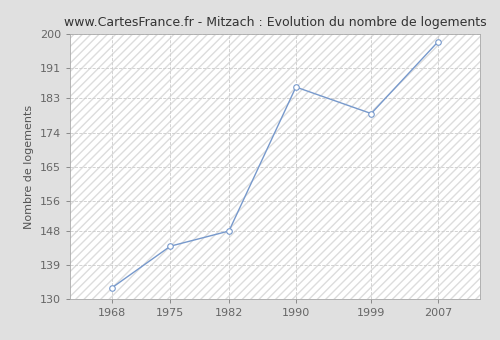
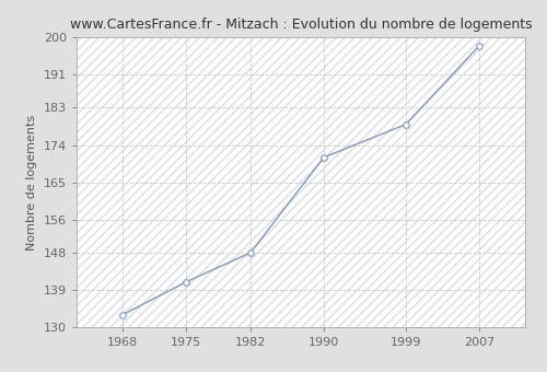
1975: 144 -> 141
1990: 186 -> 171
